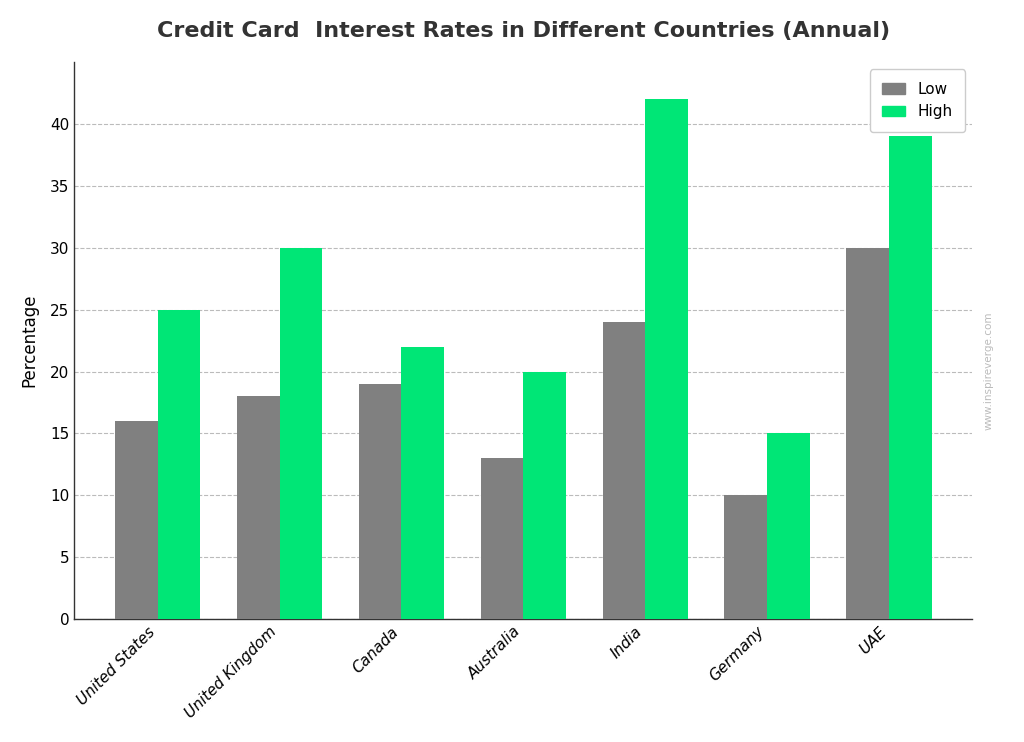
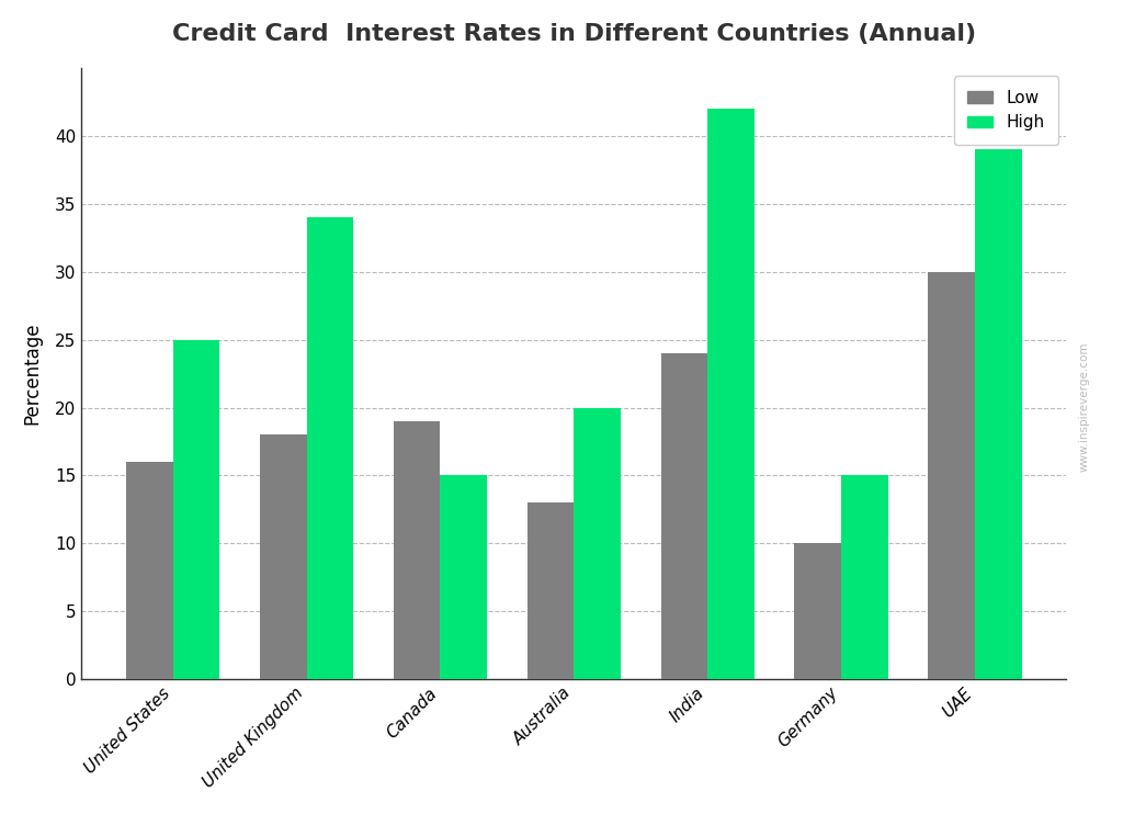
High/United Kingdom: 30 -> 34
High/Canada: 22 -> 15
